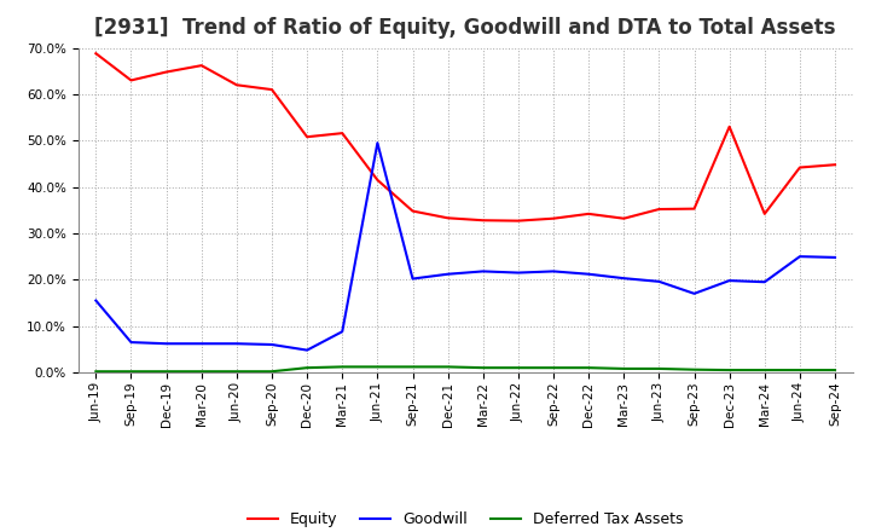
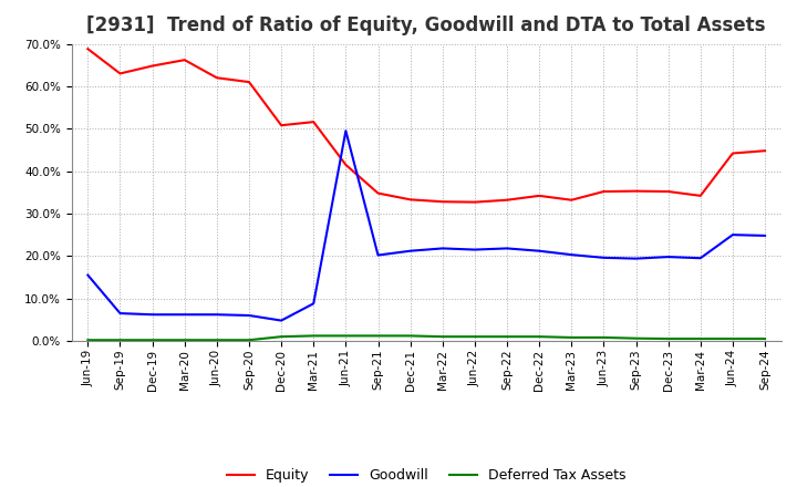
Goodwill/Sep-23: 17.0% -> 19.4%
Equity/Dec-23: 53.0% -> 35.2%
